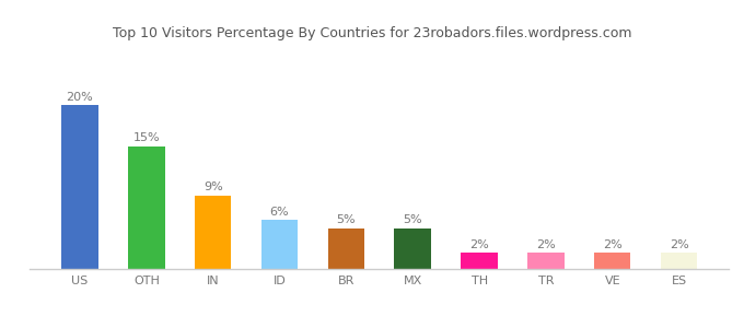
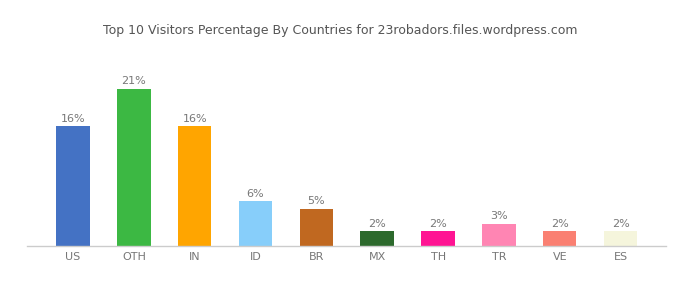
US: 20% -> 16%
OTH: 15% -> 21%
IN: 9% -> 16%
MX: 5% -> 2%
TR: 2% -> 3%
